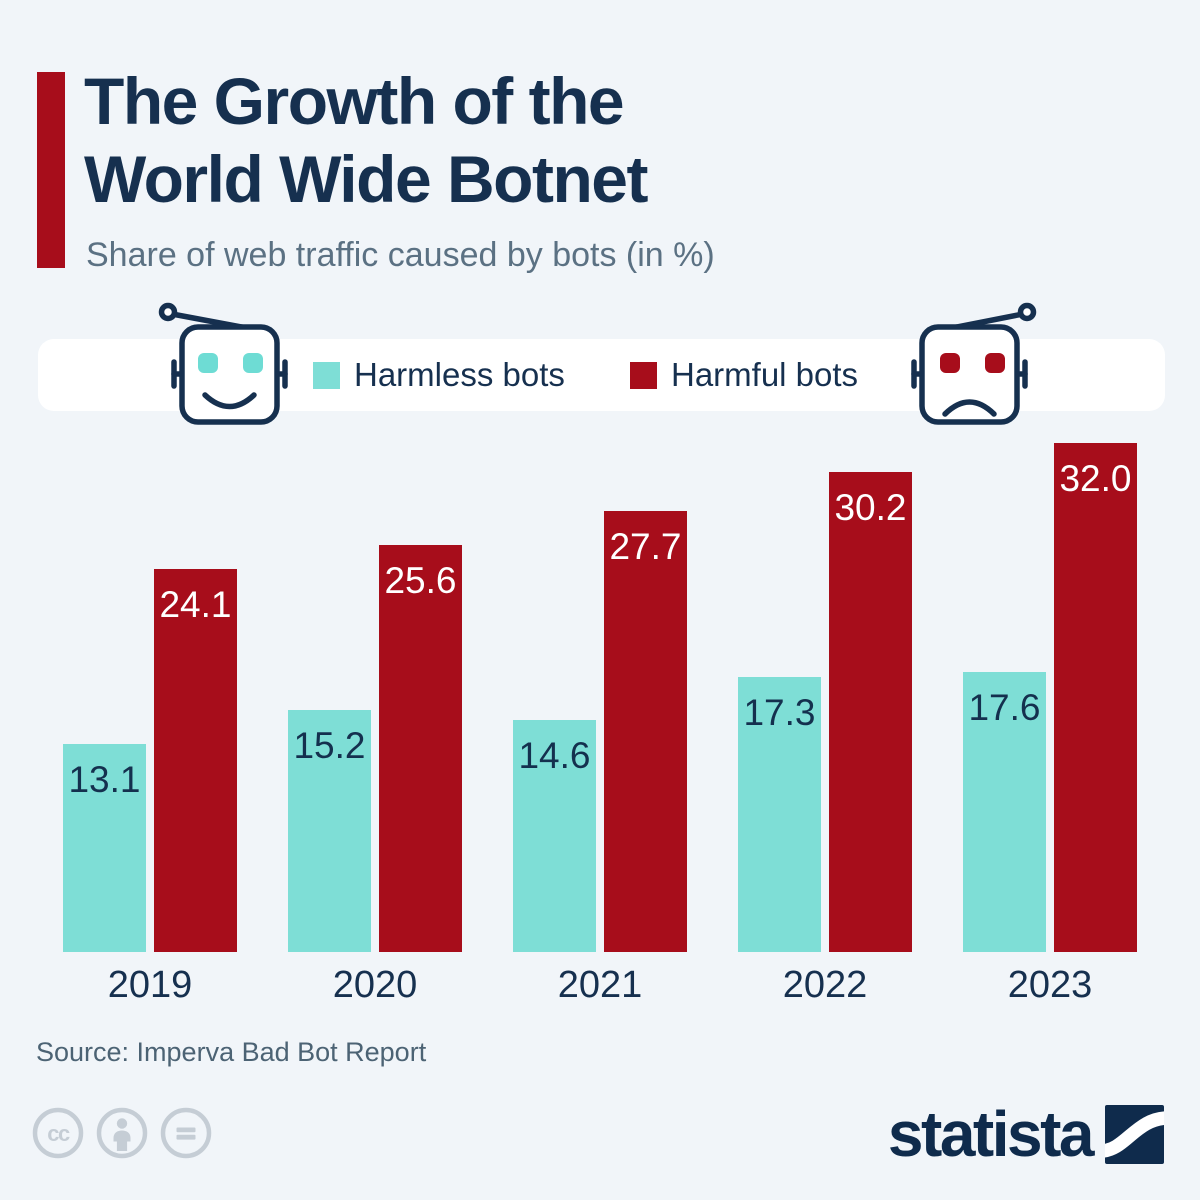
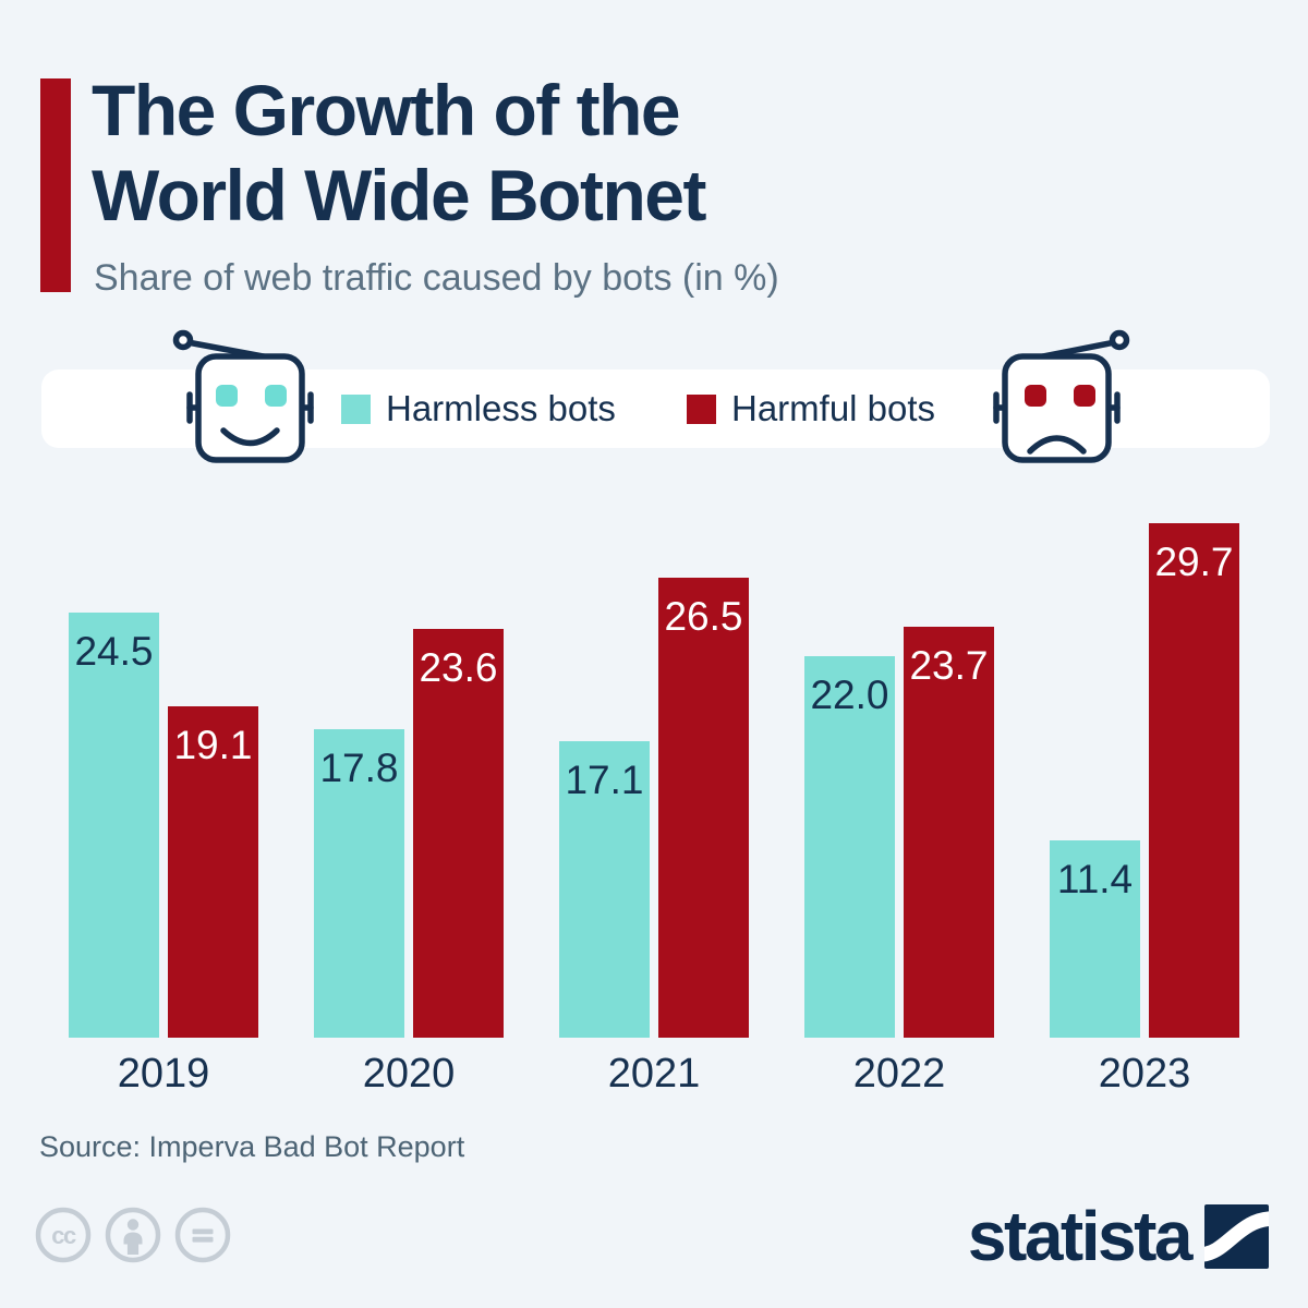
Harmless bots/2019: 13.1 -> 24.5
Harmful bots/2019: 24.1 -> 19.1
Harmless bots/2020: 15.2 -> 17.8
Harmful bots/2020: 25.6 -> 23.6
Harmless bots/2021: 14.6 -> 17.1
Harmful bots/2021: 27.7 -> 26.5
Harmless bots/2022: 17.3 -> 22.0
Harmful bots/2022: 30.2 -> 23.7
Harmless bots/2023: 17.6 -> 11.4
Harmful bots/2023: 32.0 -> 29.7
